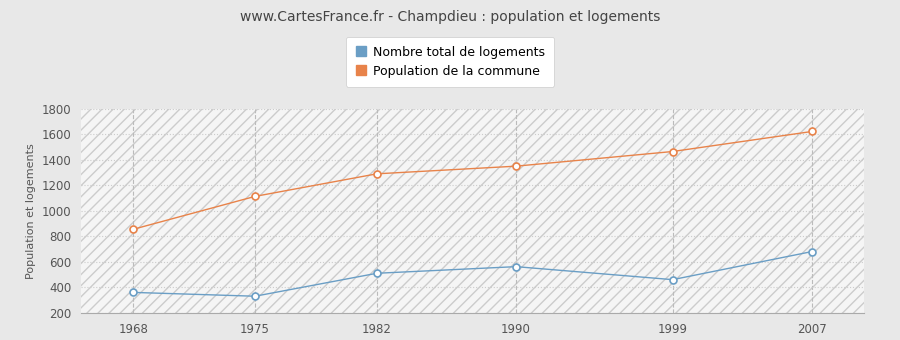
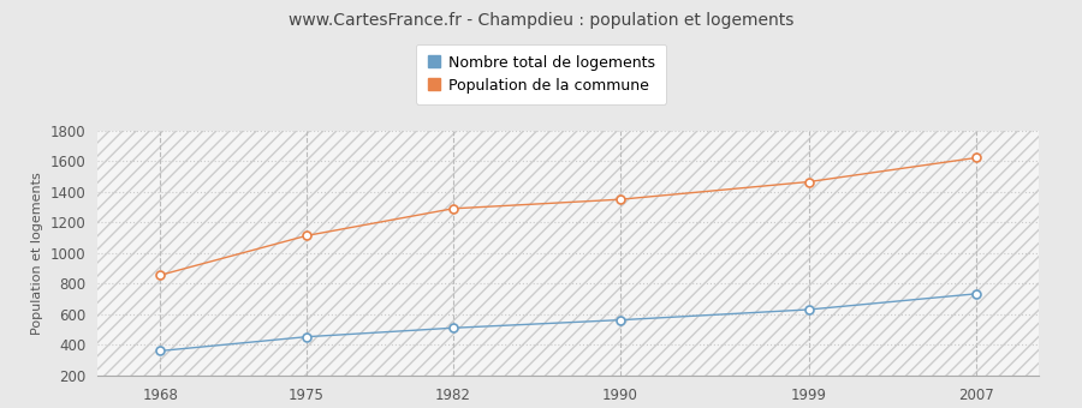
Nombre total de logements/1975: 330 -> 450
Nombre total de logements/1999: 460 -> 630
Nombre total de logements/2007: 680 -> 730
